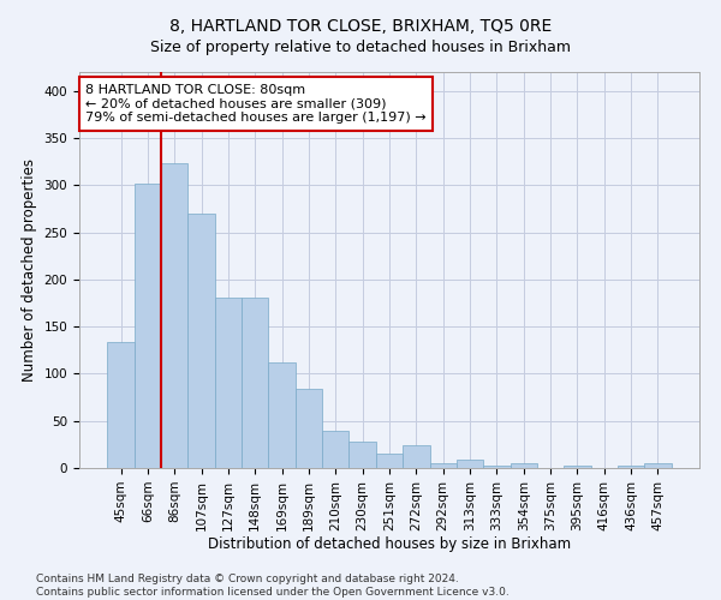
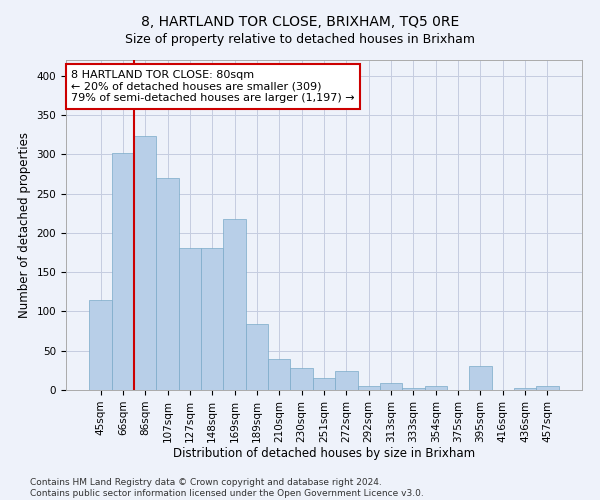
45sqm: 134 -> 114
169sqm: 112 -> 218
395sqm: 2 -> 30
